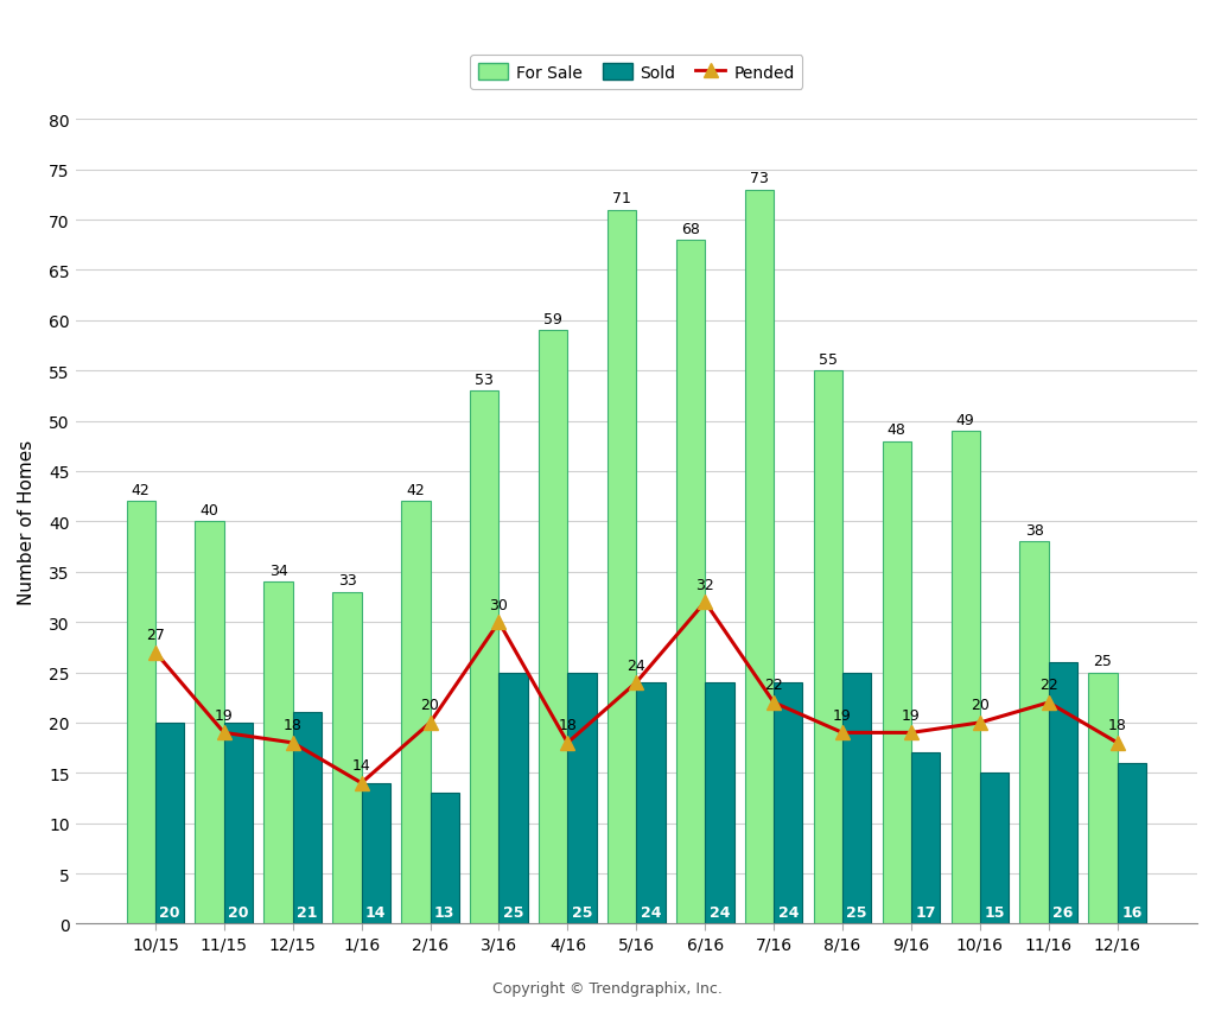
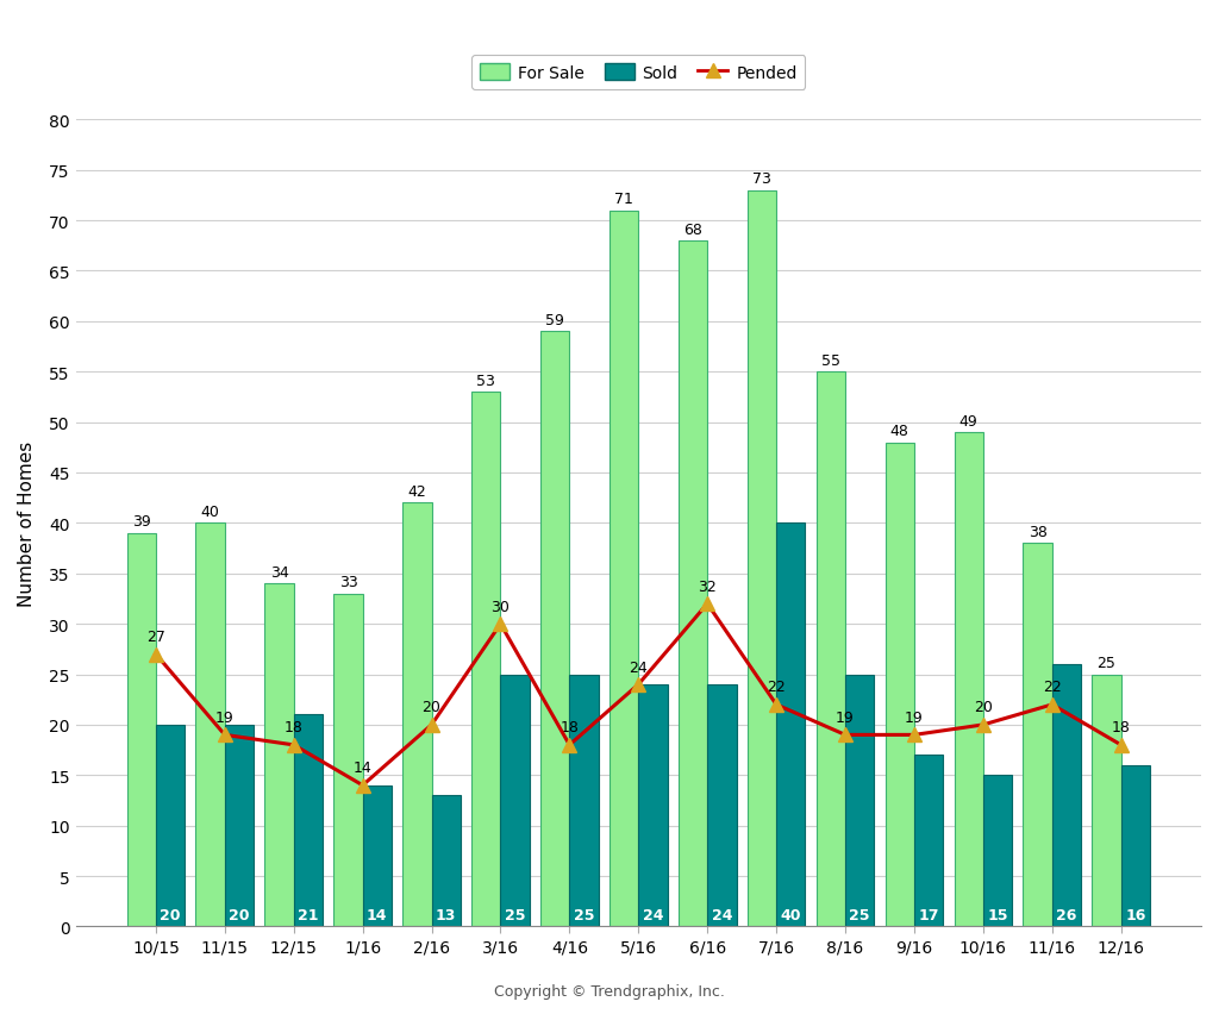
For Sale/10/15: 42 -> 39
Sold/7/16: 24 -> 40
